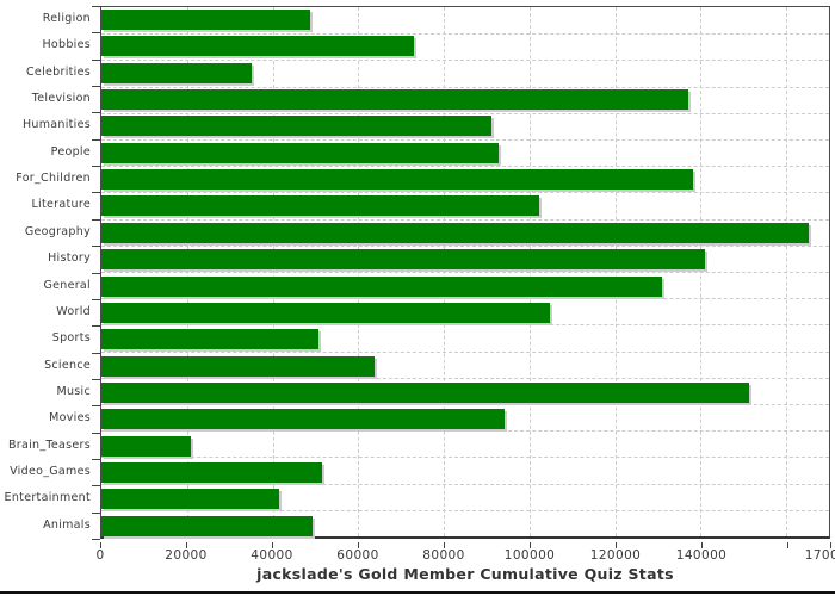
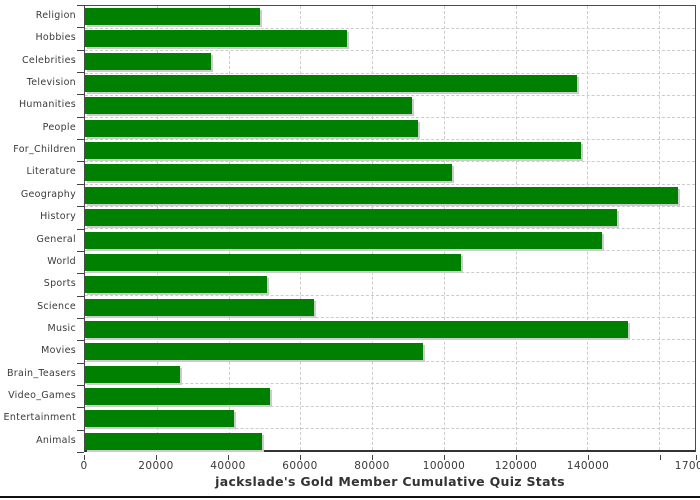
History: 141000 -> 148000
General: 131000 -> 144000
Brain_Teasers: 21000 -> 26000
